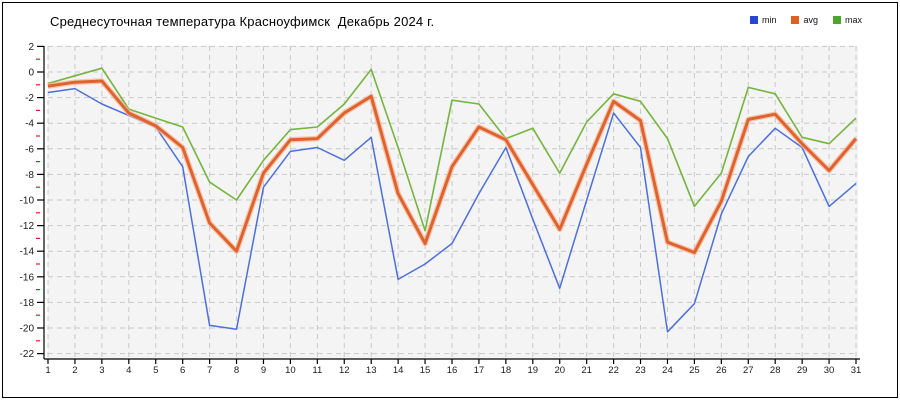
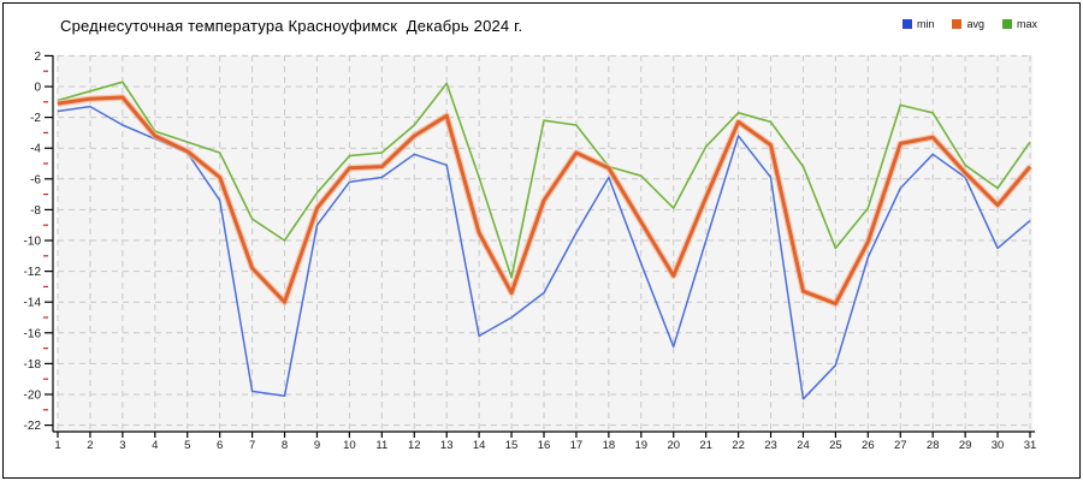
min/12: -6.9 -> -4.4
max/19: -4.4 -> -5.8
max/30: -5.6 -> -6.6
